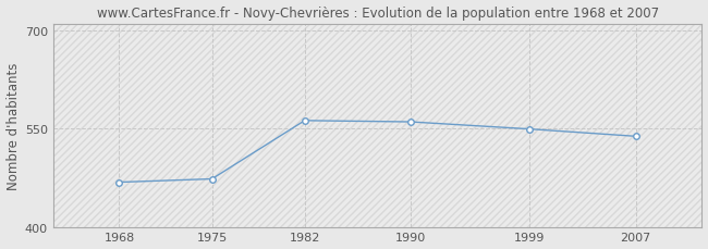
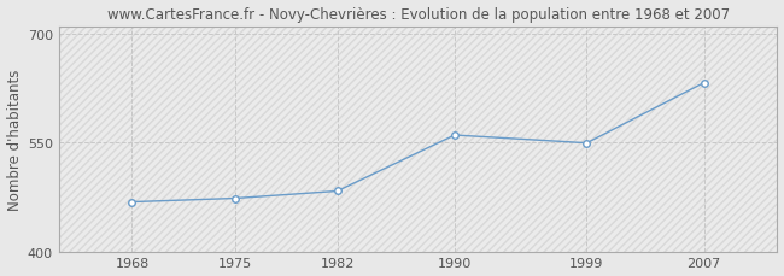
1982: 562 -> 483
2007: 538 -> 632
